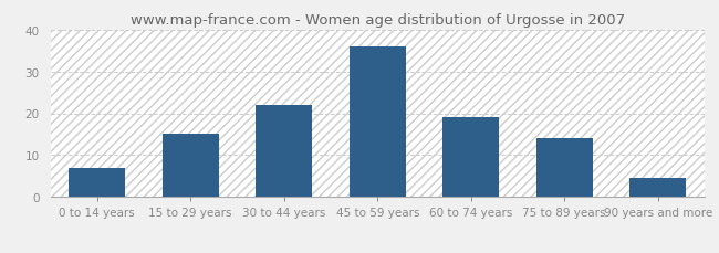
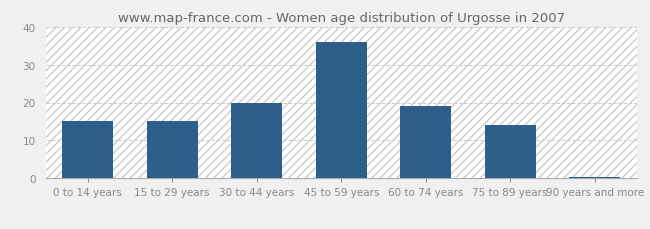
0 to 14 years: 7.0 -> 15.0
30 to 44 years: 22.0 -> 20.0
90 years and more: 4.5 -> 0.4
